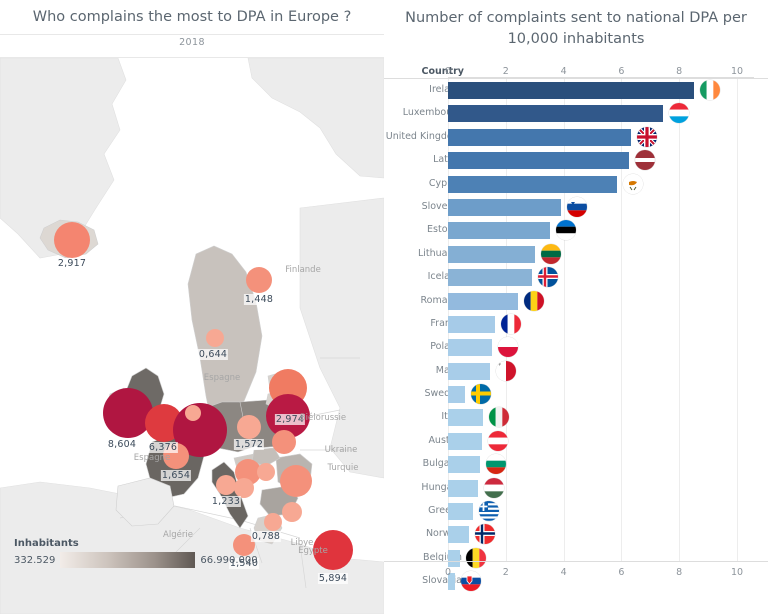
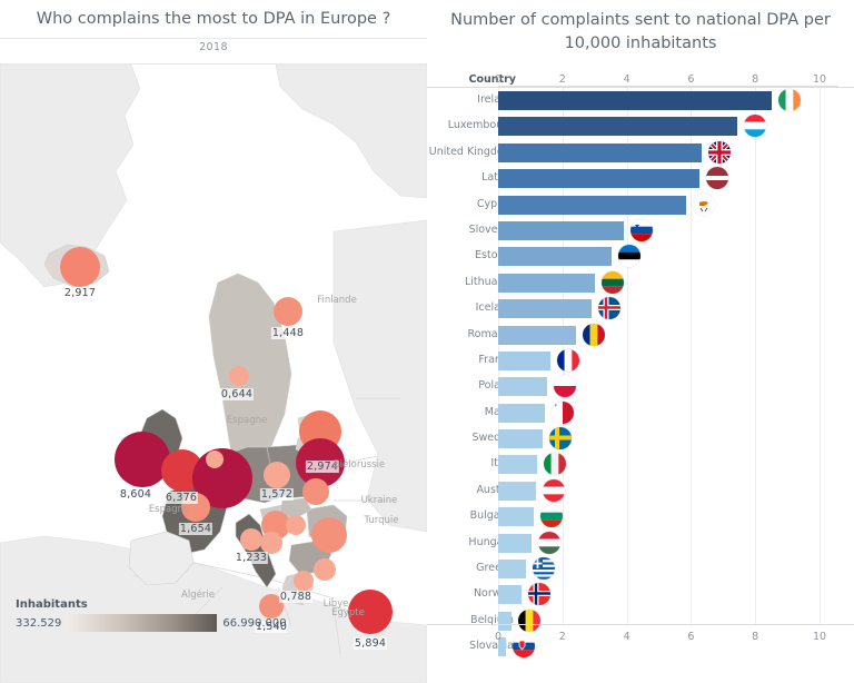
Sweden: 0.6 -> 1.4
